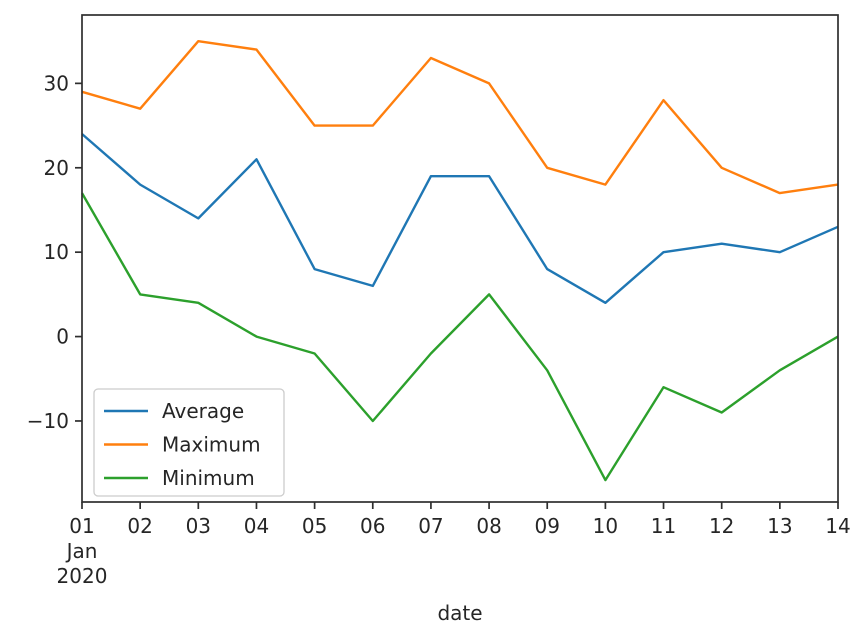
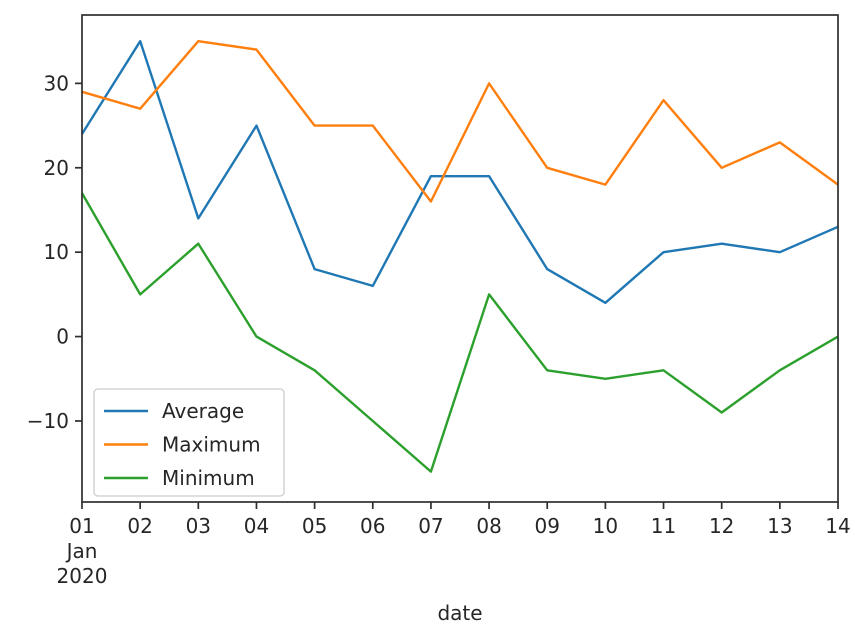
Average/02: 18 -> 35
Minimum/03: 4 -> 11
Average/04: 21 -> 25
Minimum/05: -2 -> -4
Maximum/07: 33 -> 16
Minimum/07: -2 -> -16
Minimum/10: -17 -> -5
Minimum/11: -6 -> -4
Maximum/13: 17 -> 23
